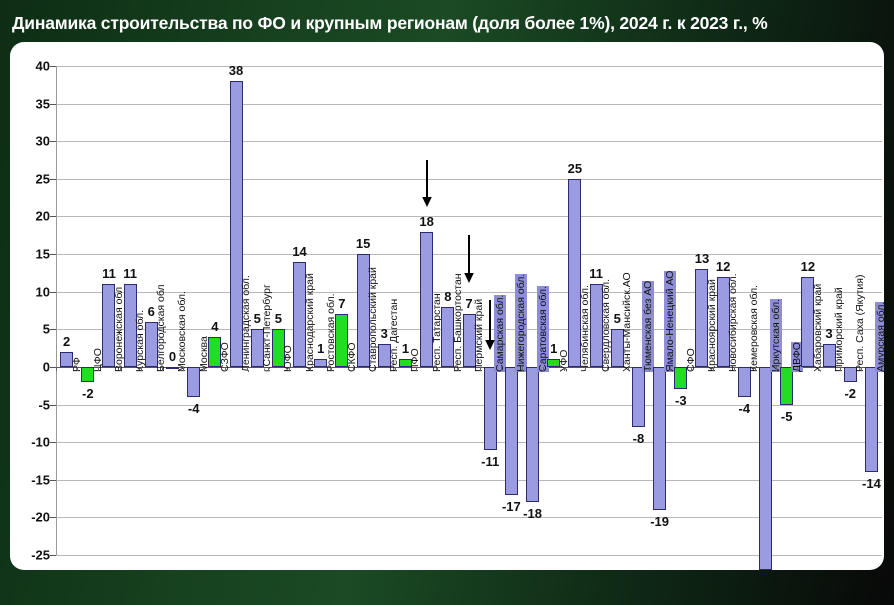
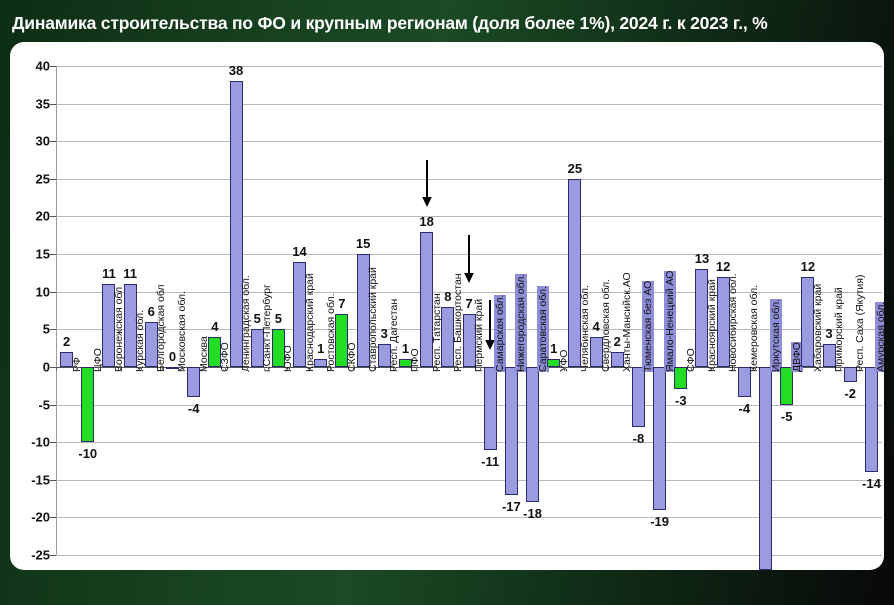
ЦФО: -2 -> -10
Свердловская обл.: 11 -> 4
Ханты-Мансийск.АО: 5 -> 2
